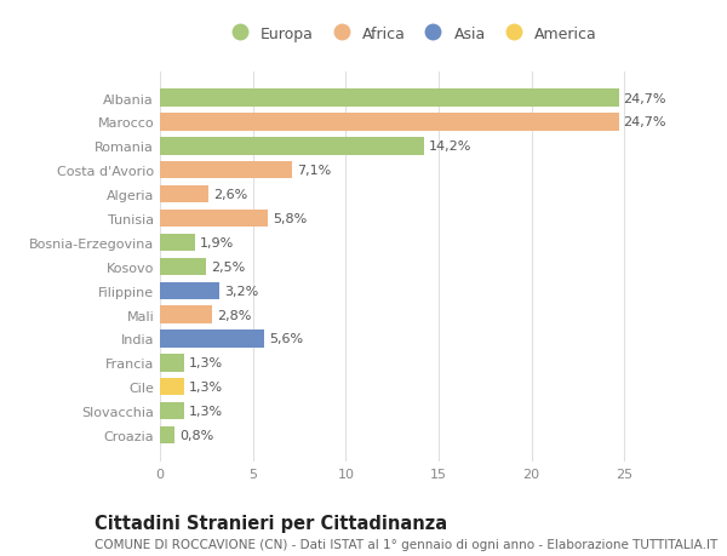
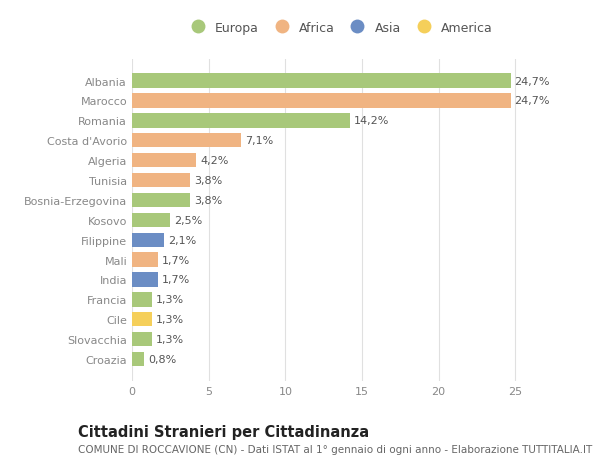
Algeria: 2,6% -> 4,2%
Tunisia: 5,8% -> 3,8%
Bosnia-Erzegovina: 1,9% -> 3,8%
Filippine: 3,2% -> 2,1%
Mali: 2,8% -> 1,7%
India: 5,6% -> 1,7%
